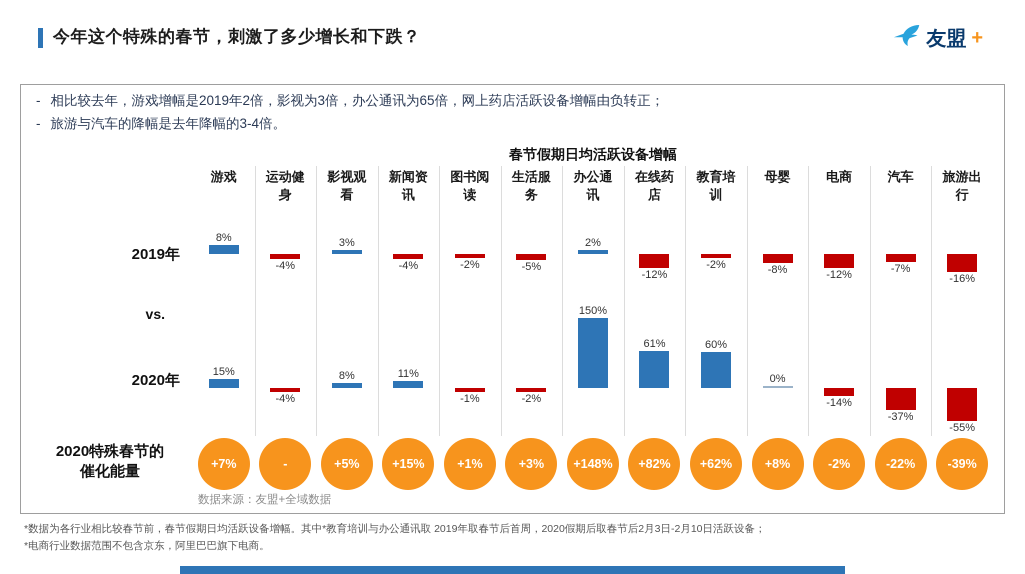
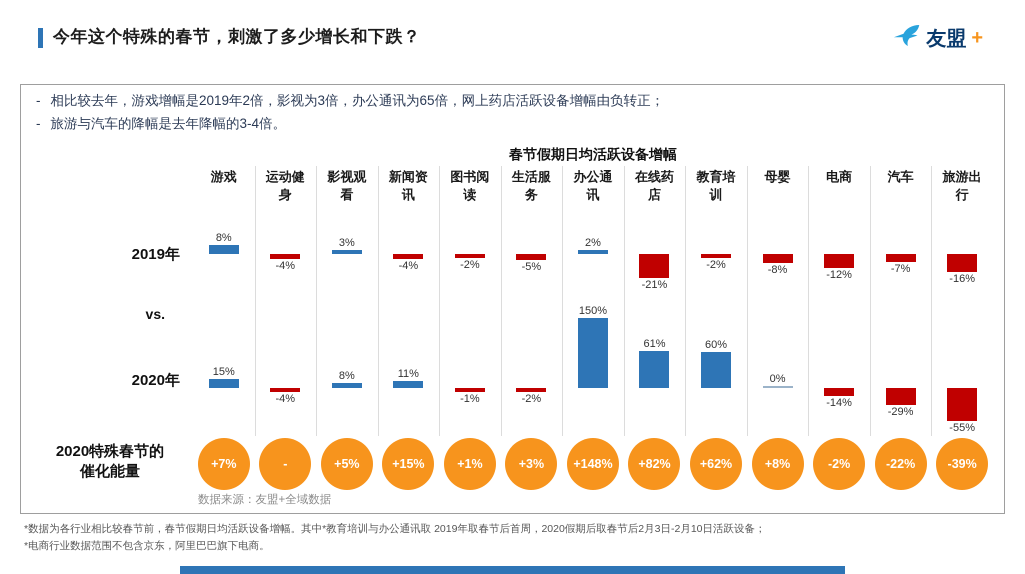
2019年/在线药店: -12% -> -21%
2020年/汽车: -37% -> -29%
